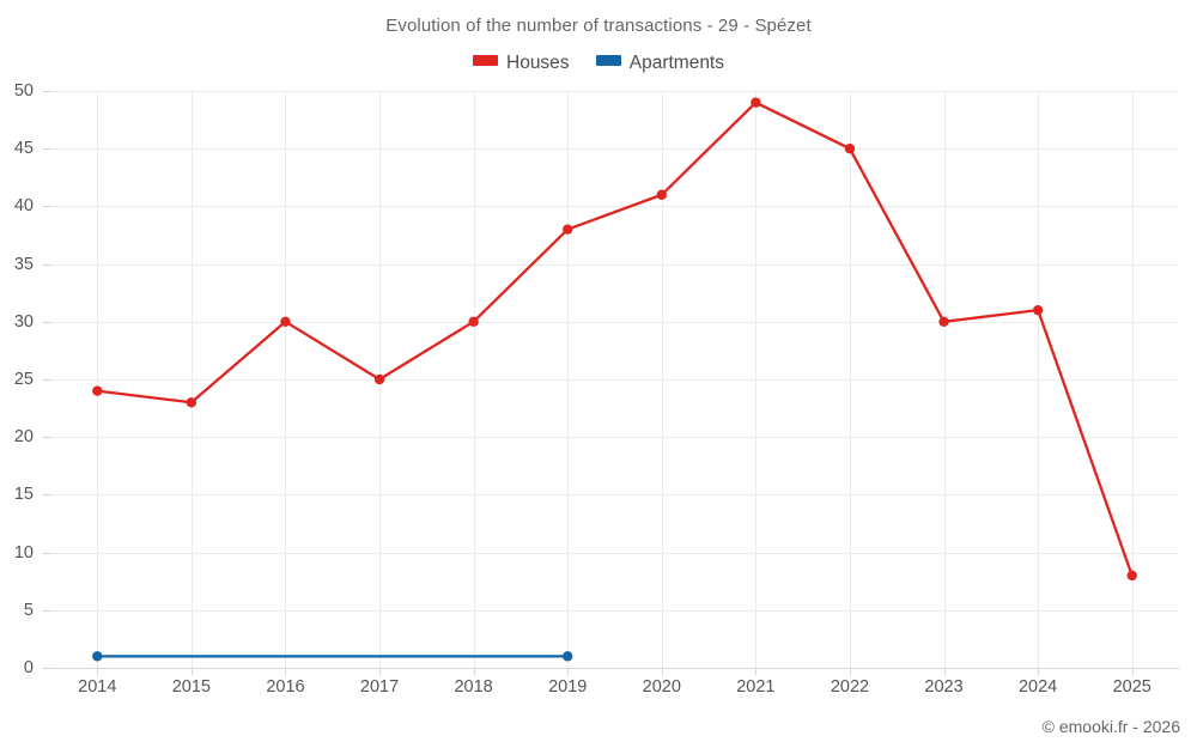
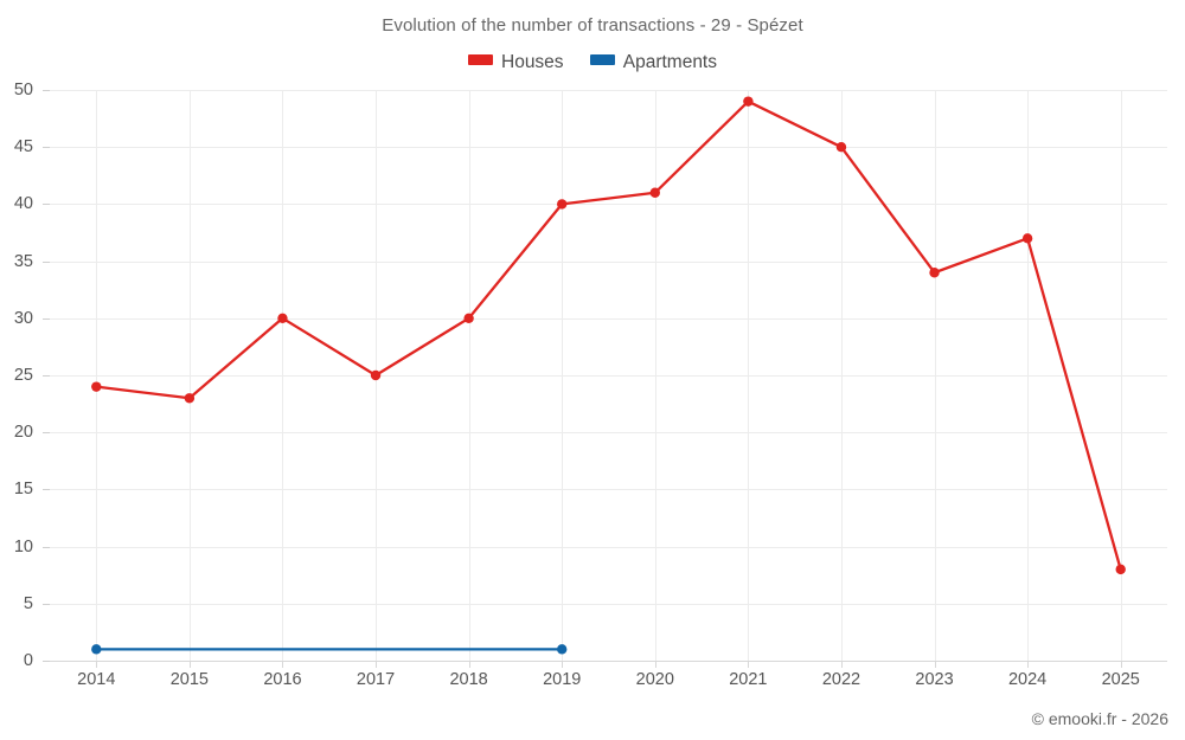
Houses/2019: 38 -> 40
Houses/2023: 30 -> 34
Houses/2024: 31 -> 37
